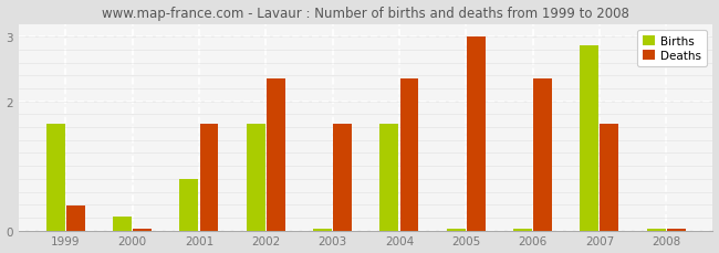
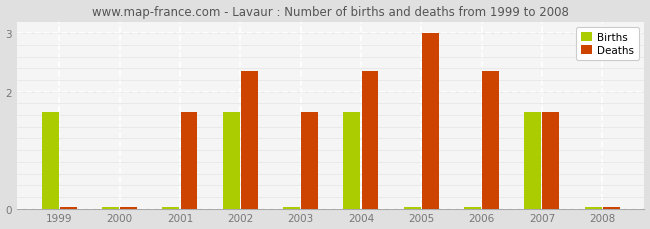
Deaths/1999: 0.38 -> 0.03
Births/2000: 0.22 -> 0.03
Births/2001: 0.80 -> 0.03
Births/2007: 2.86 -> 1.65
